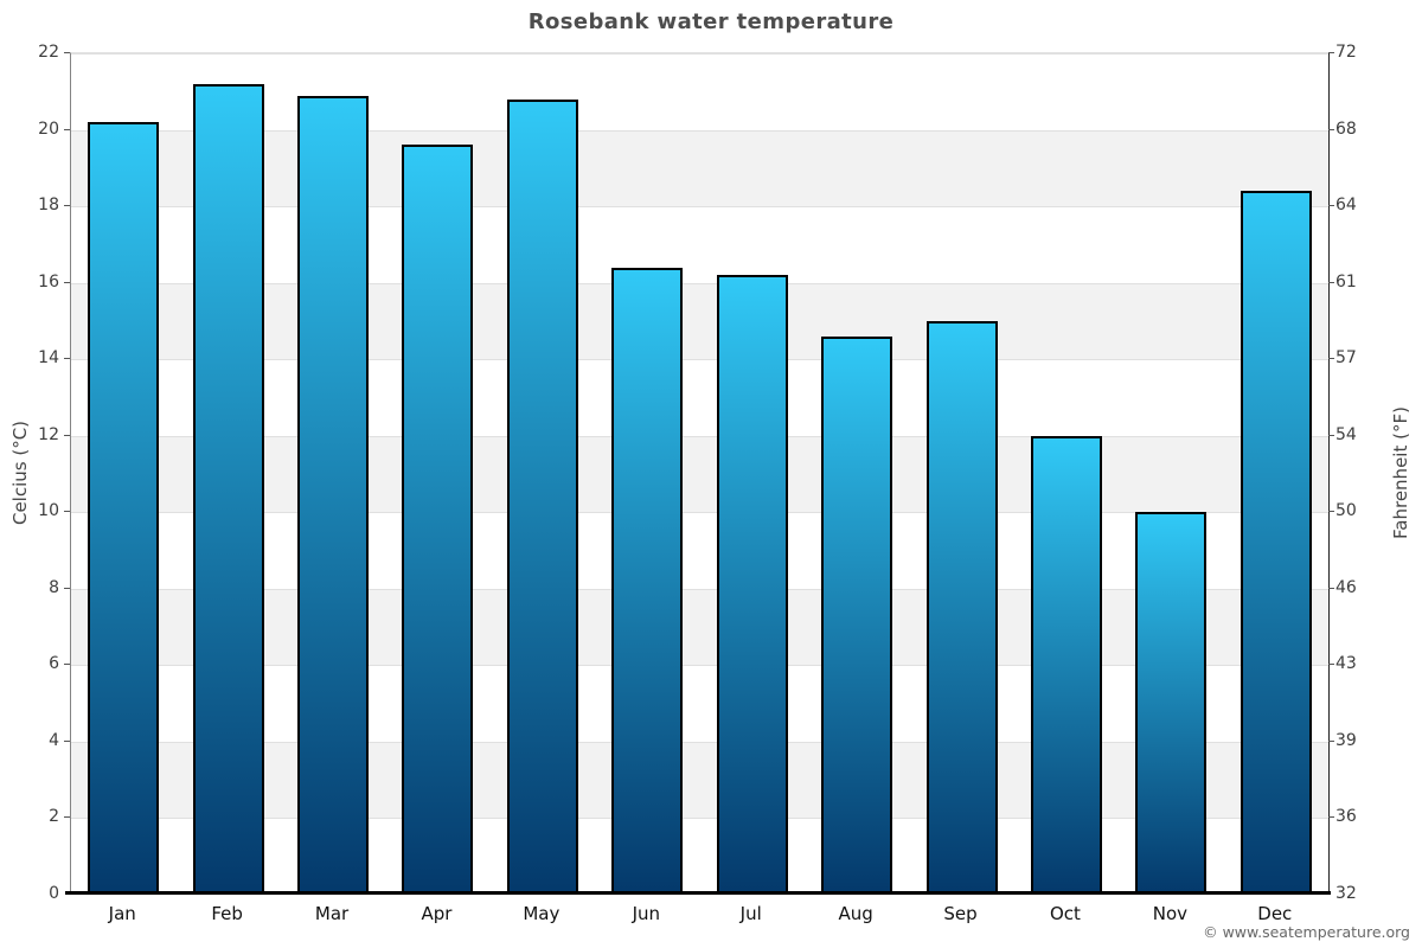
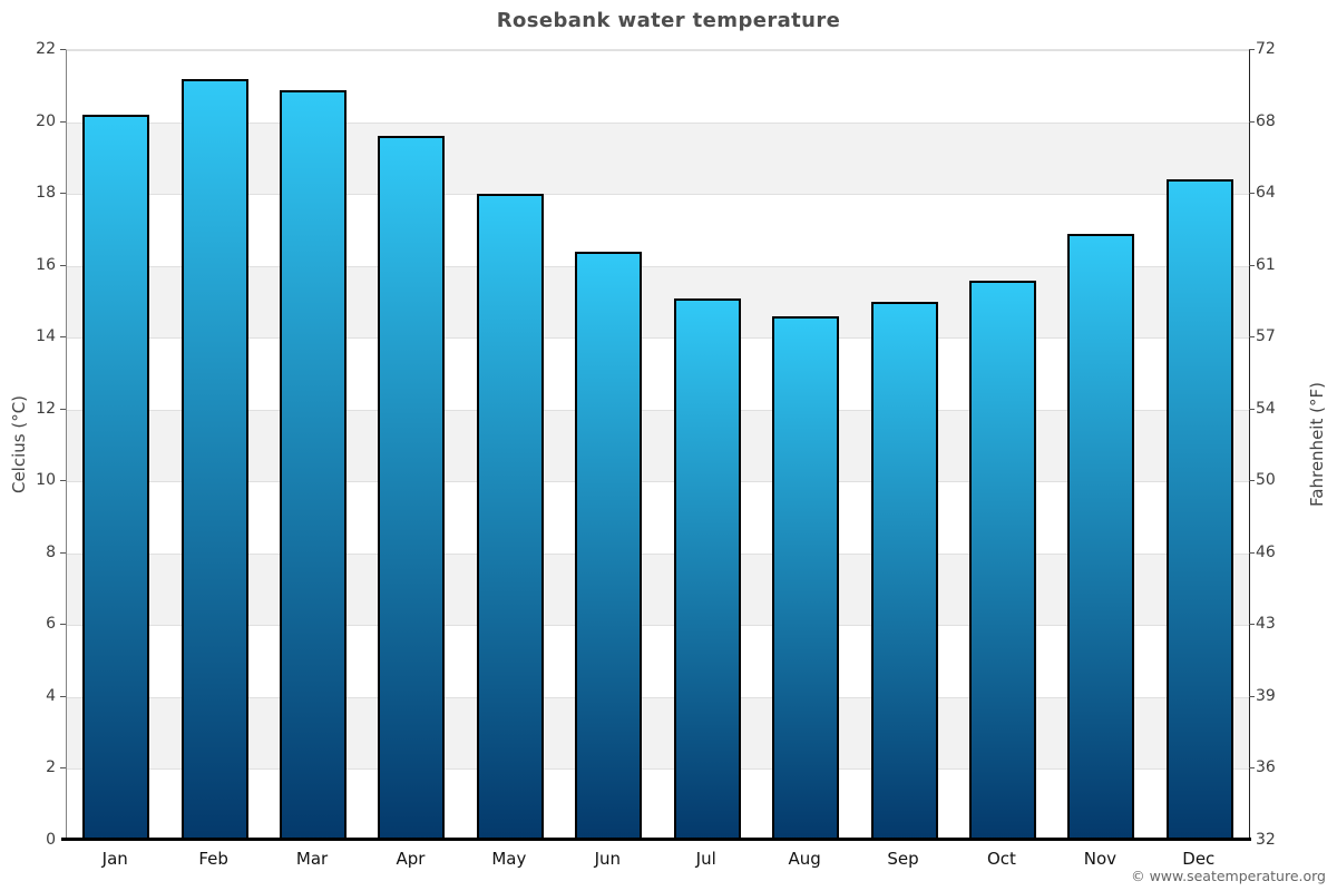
May: 20.8 -> 18.0
Jul: 16.2 -> 15.1
Oct: 12.0 -> 15.6
Nov: 10.0 -> 16.9
